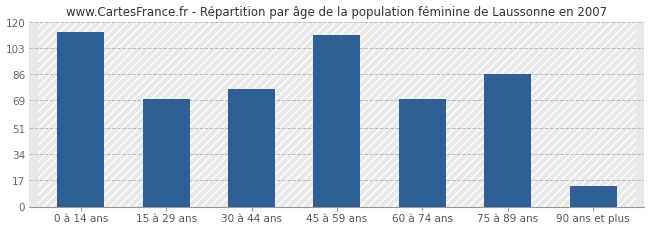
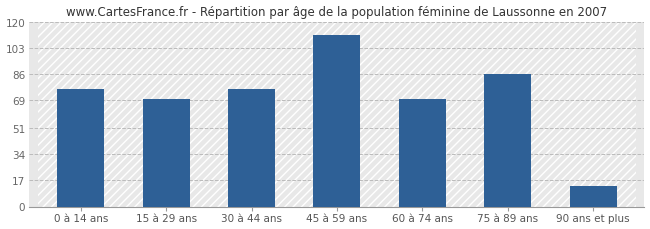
0 à 14 ans: 113 -> 76
